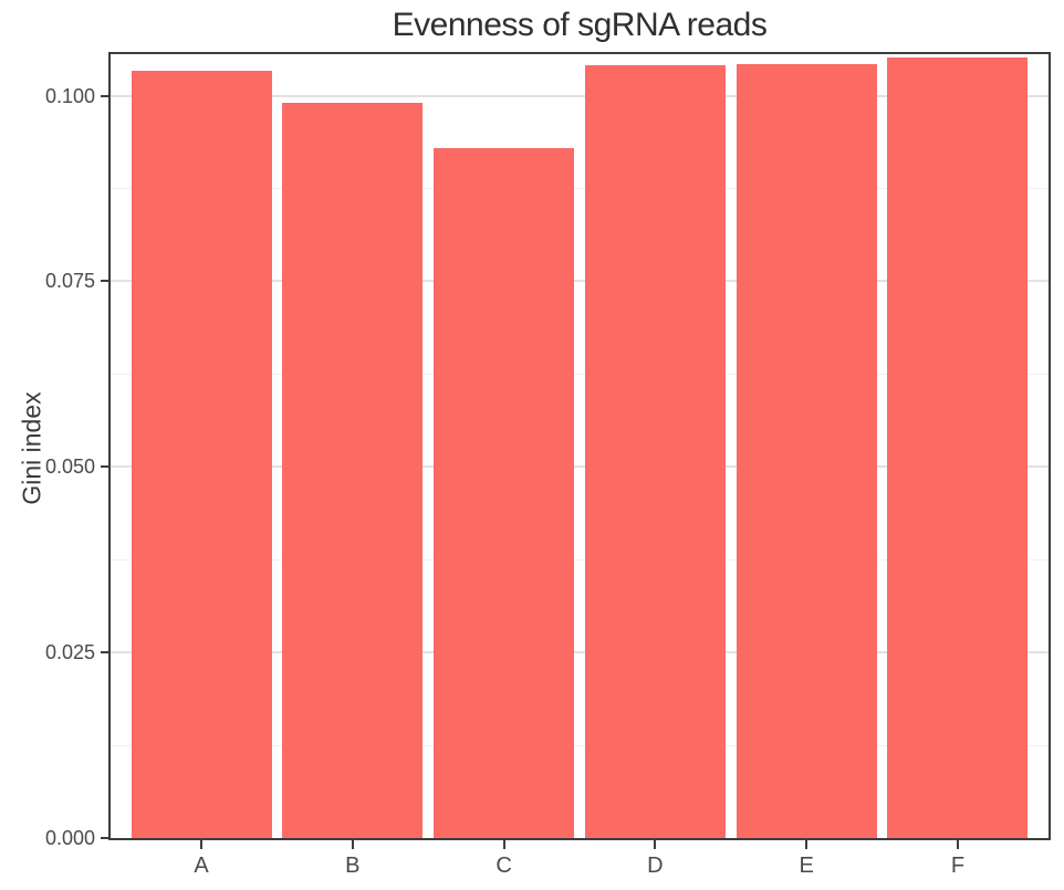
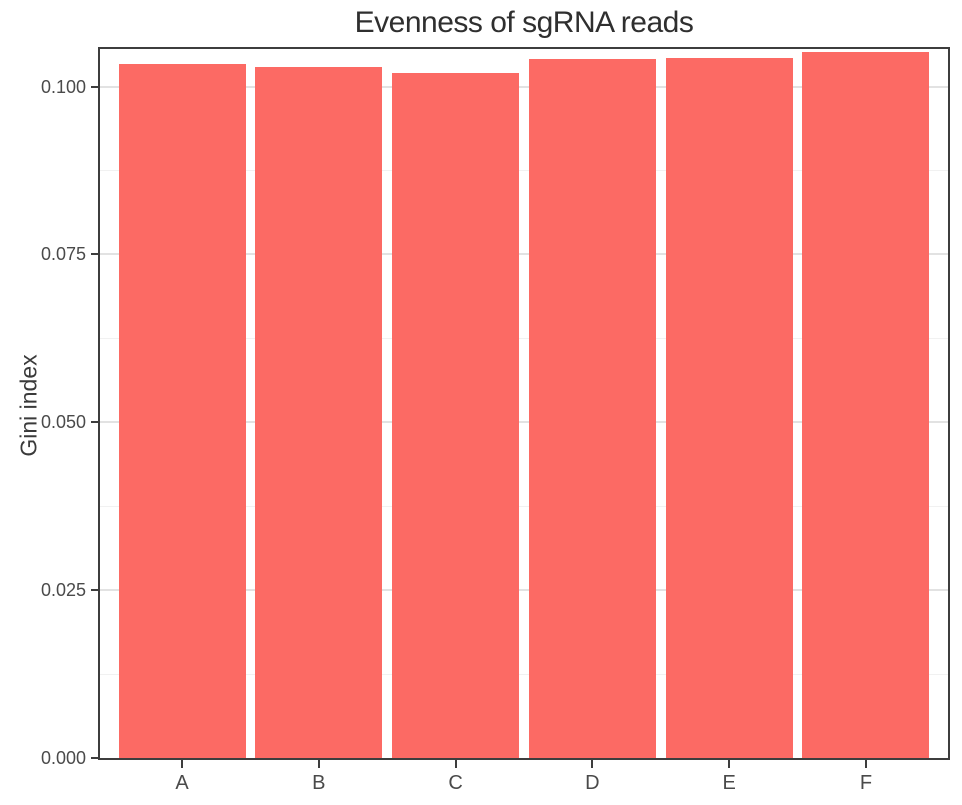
B: 0.099 -> 0.103
C: 0.093 -> 0.102
